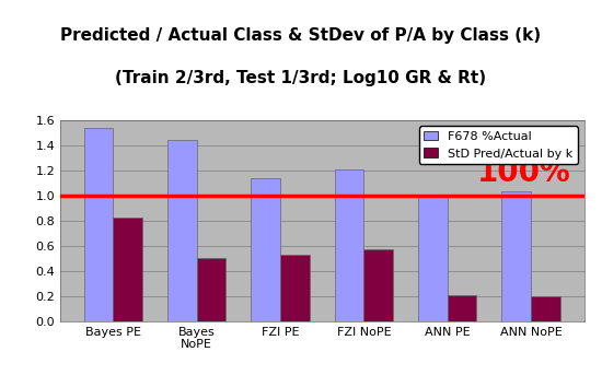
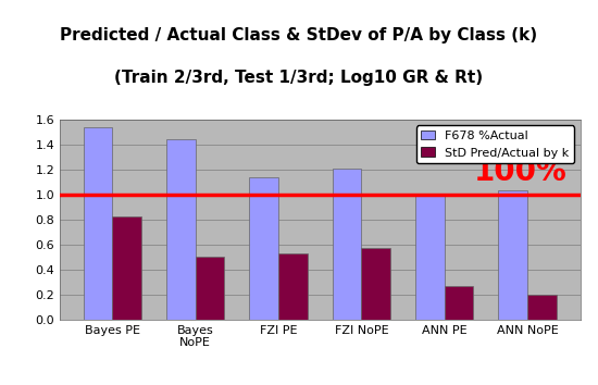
StD Pred/Actual by k/ANN PE: 0.21 -> 0.27
